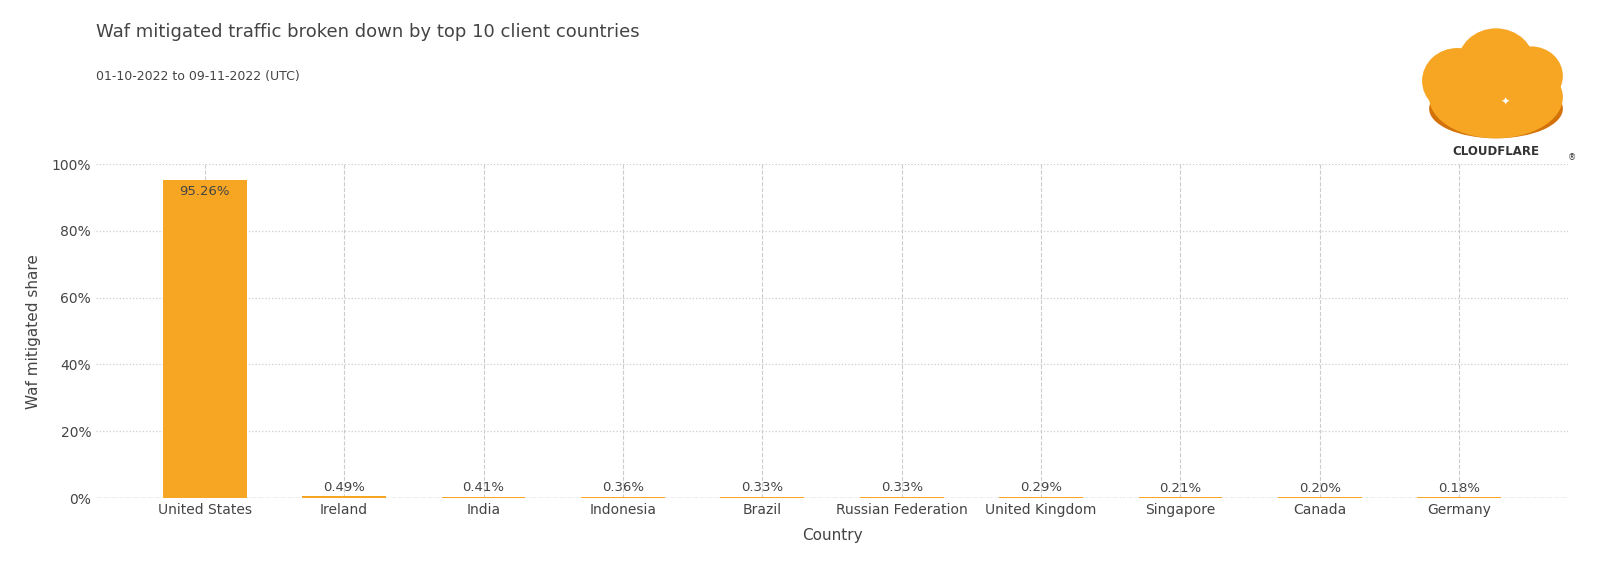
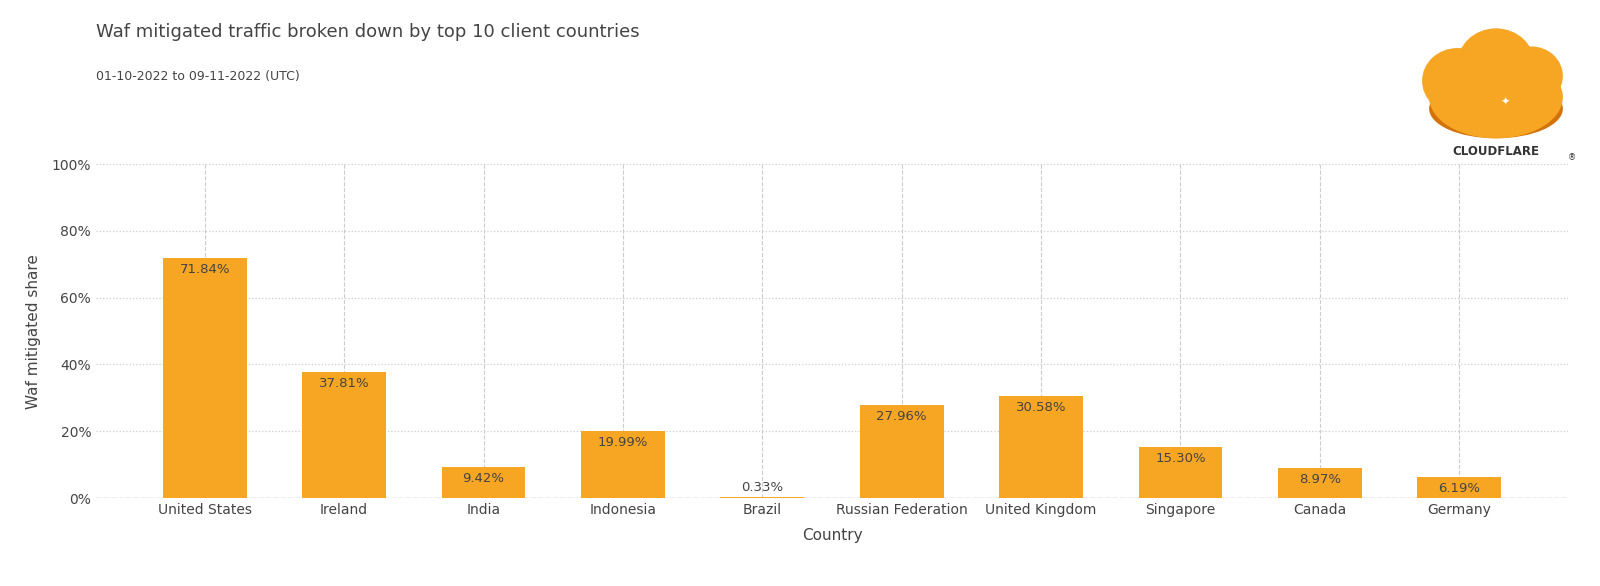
United States: 95.26% -> 71.84%
Ireland: 0.49% -> 37.81%
India: 0.41% -> 9.42%
Indonesia: 0.36% -> 19.99%
Russian Federation: 0.33% -> 27.96%
United Kingdom: 0.29% -> 30.58%
Singapore: 0.21% -> 15.30%
Canada: 0.20% -> 8.97%
Germany: 0.18% -> 6.19%
